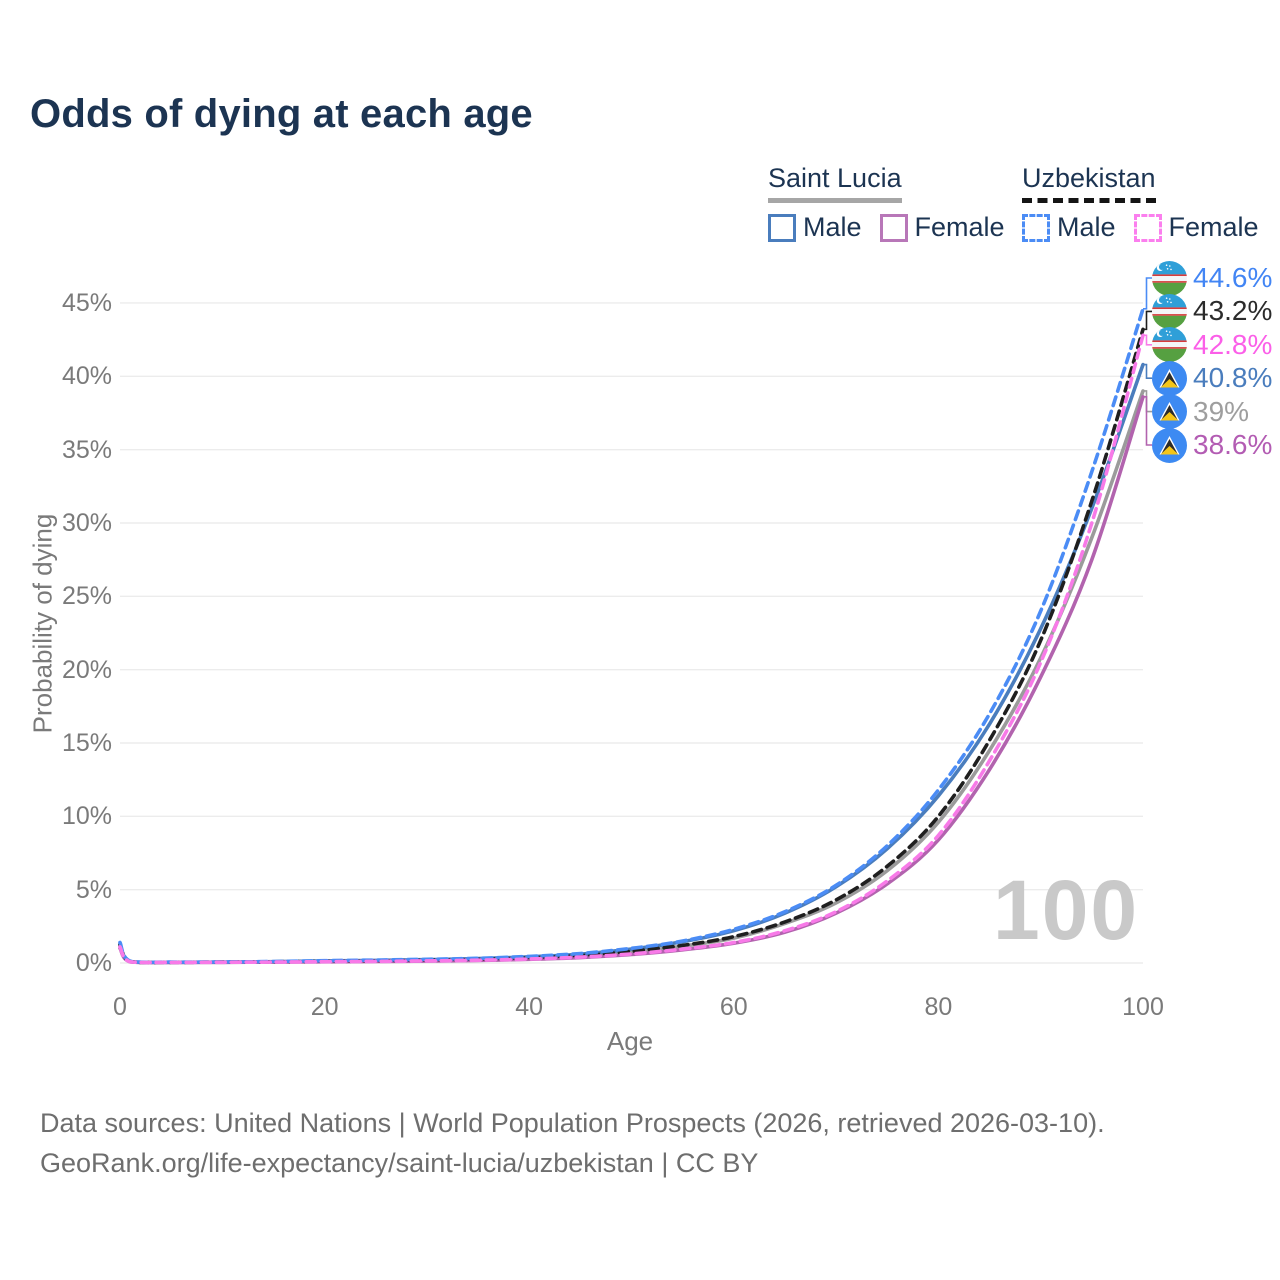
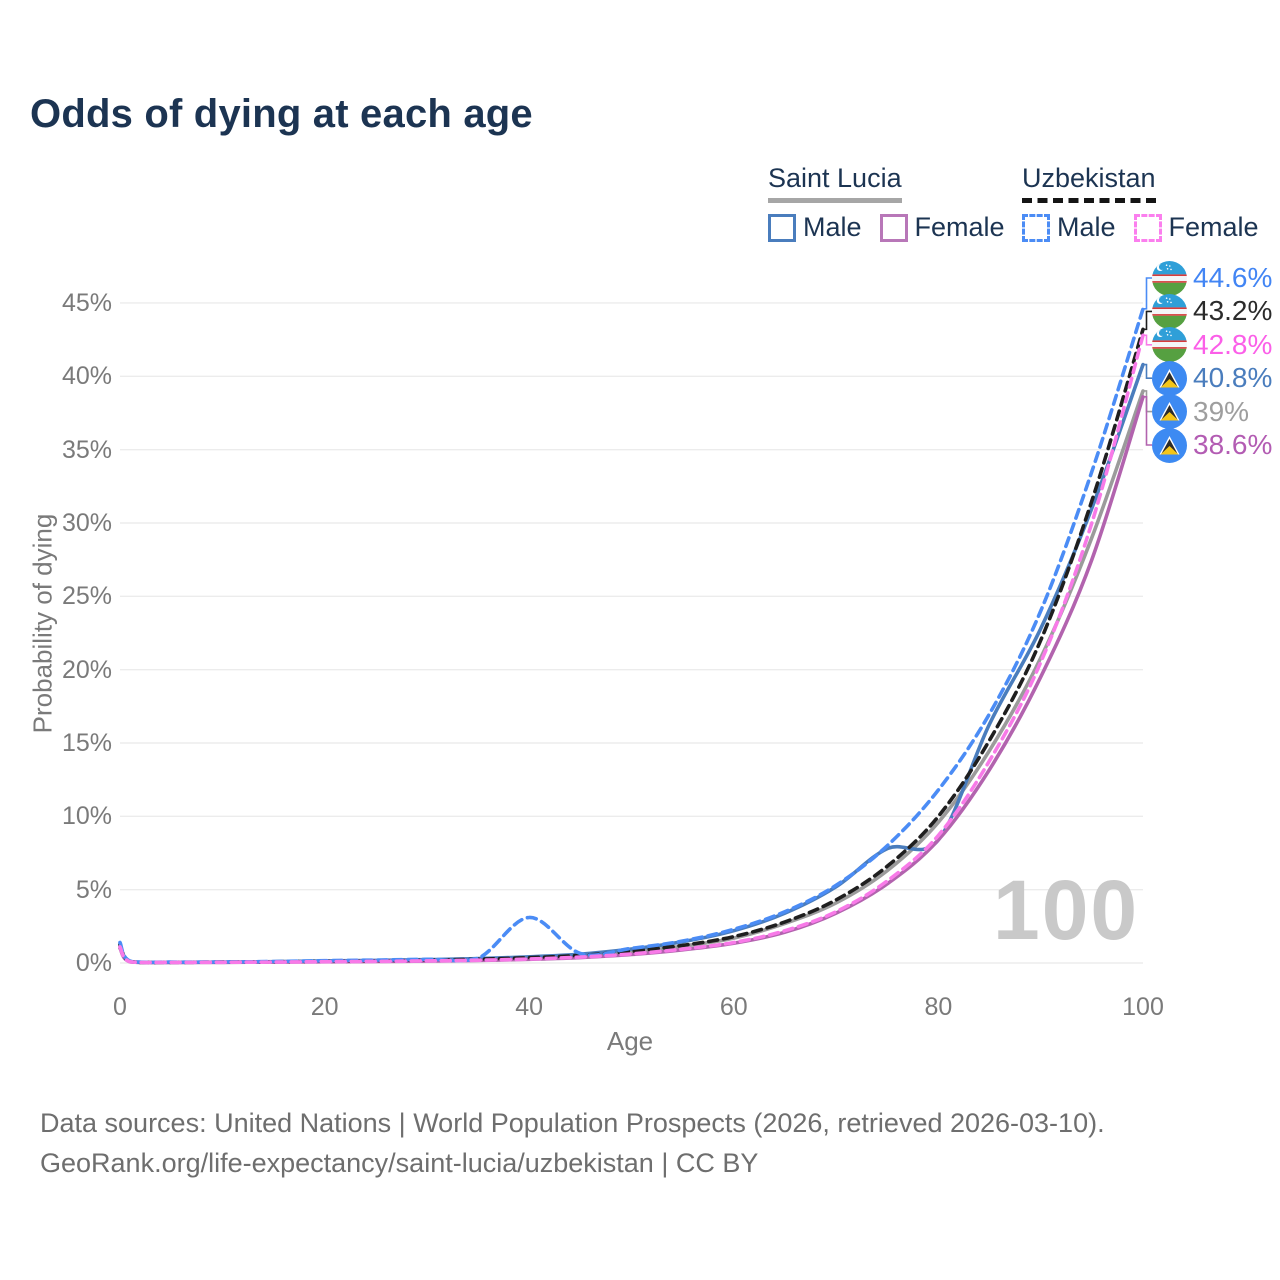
Uzbekistan Male/40: 0.5% -> 3.1%
Saint Lucia Male/80: 11.4% -> 8.4%
